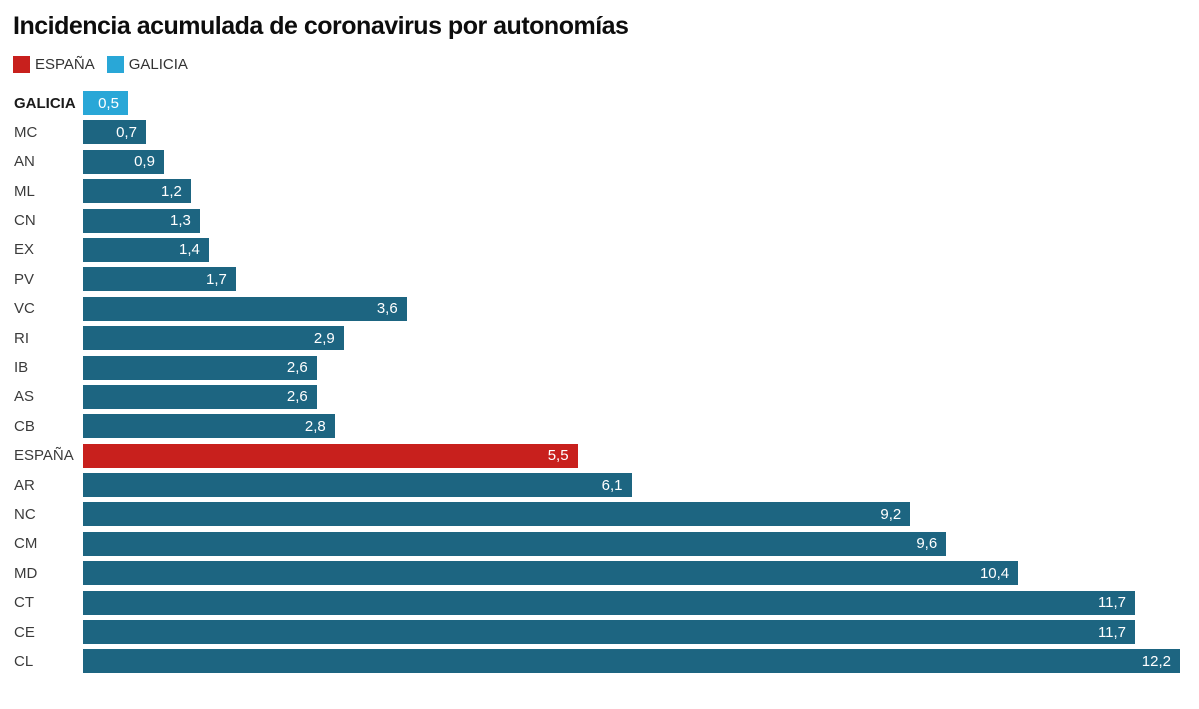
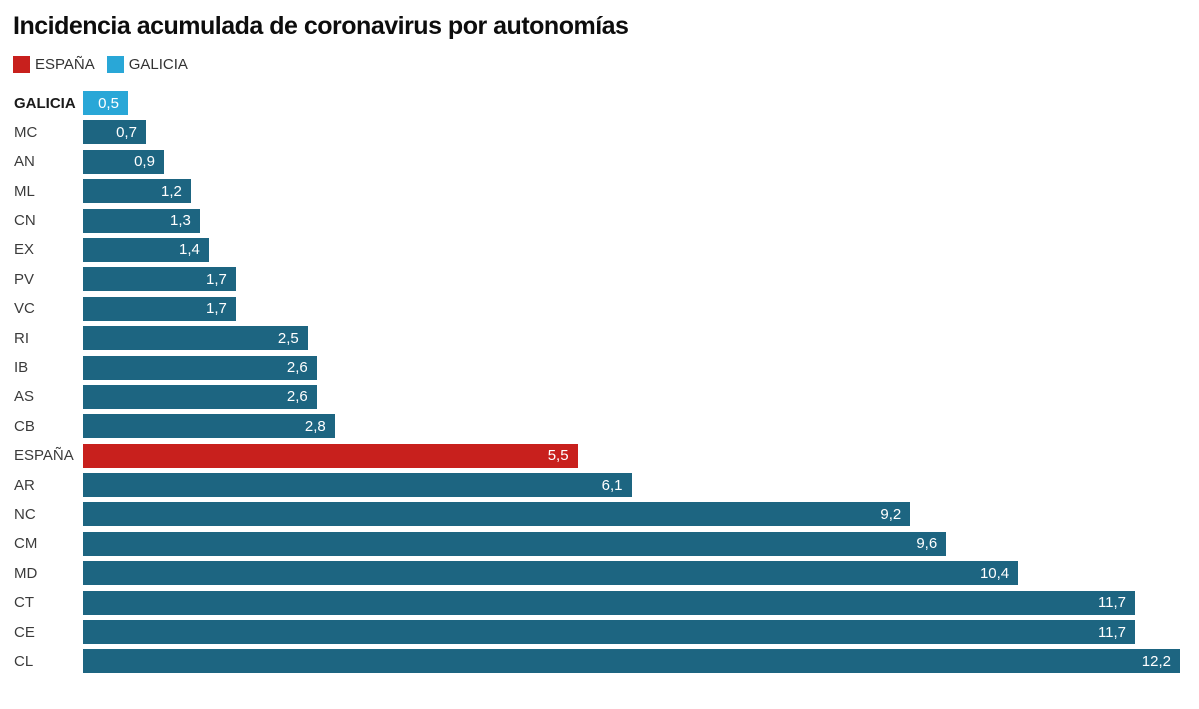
VC: 3,6 -> 1,7
RI: 2,9 -> 2,5
